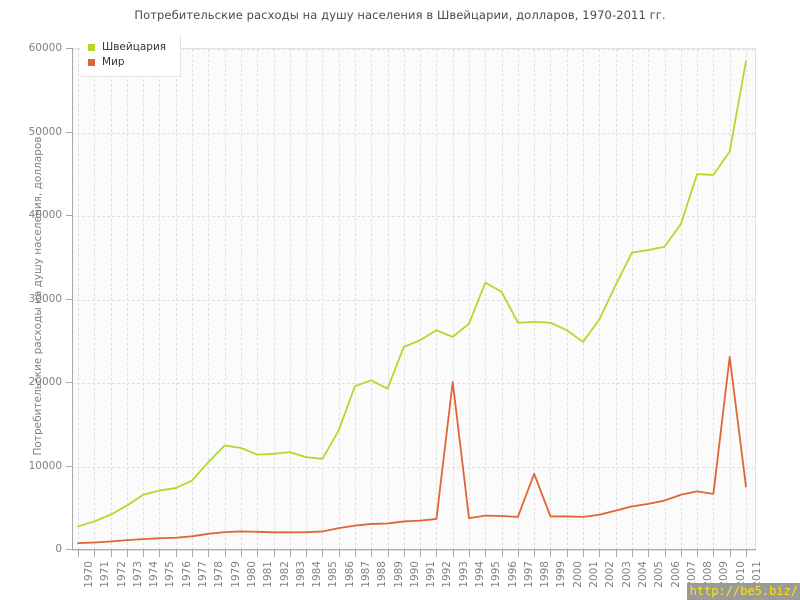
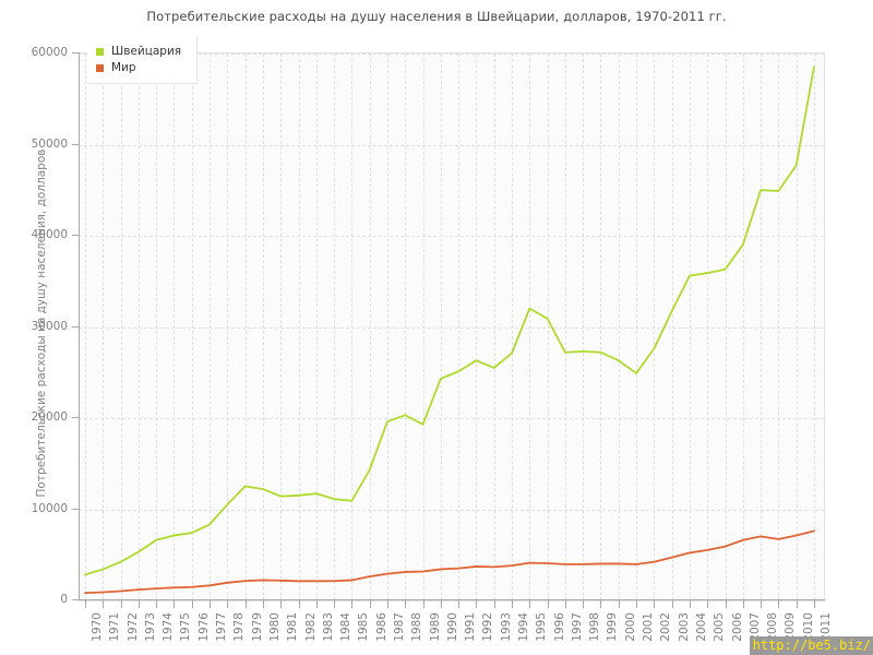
Мир/1993: 20000 -> 4000
Мир/1998: 9000 -> 4000
Мир/2010: 23000 -> 7000
